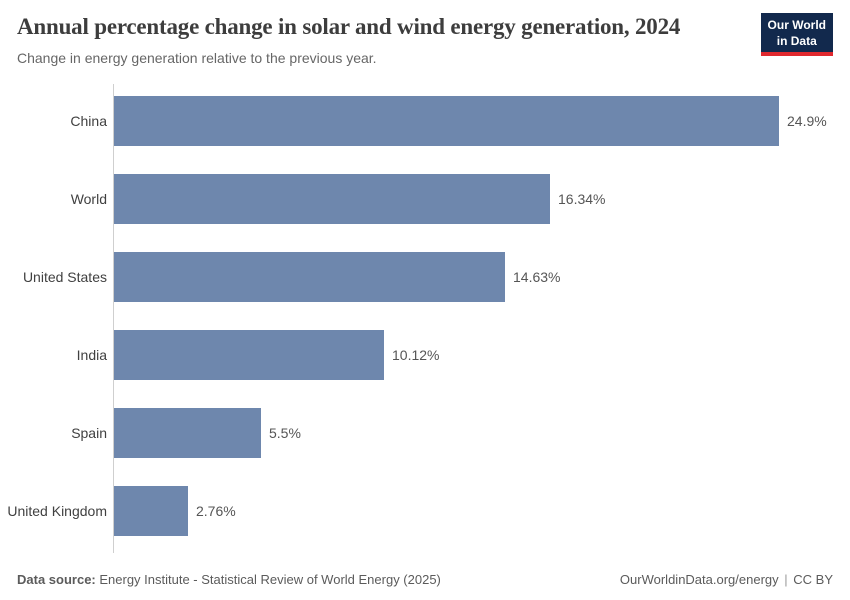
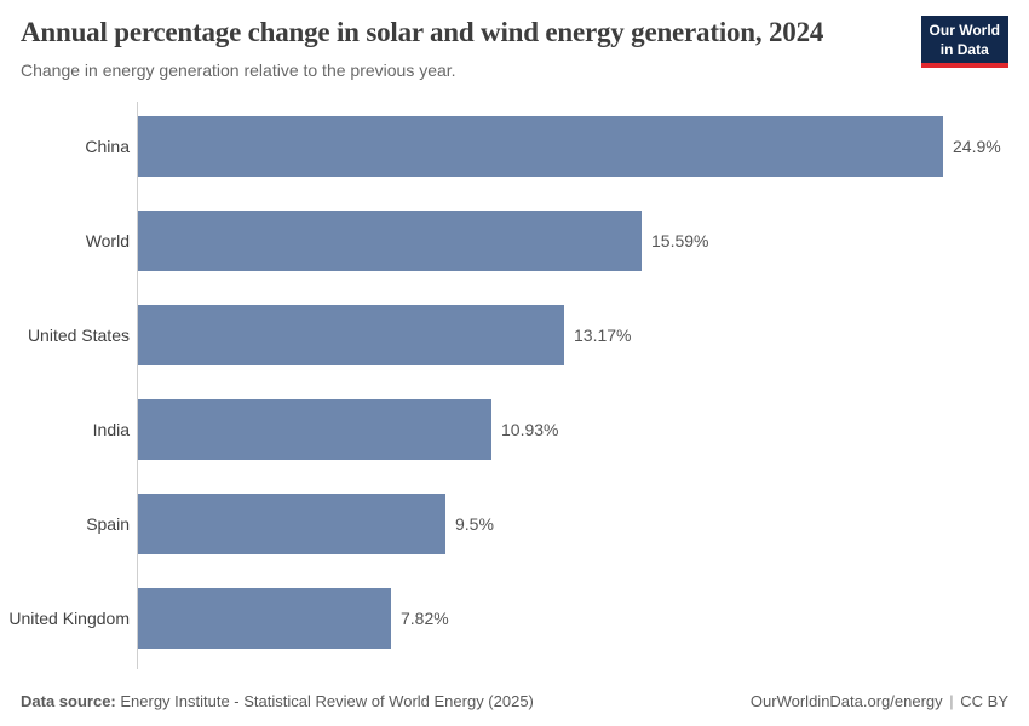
World: 16.34% -> 15.59%
United States: 14.63% -> 13.17%
India: 10.12% -> 10.93%
Spain: 5.5% -> 9.5%
United Kingdom: 2.76% -> 7.82%
